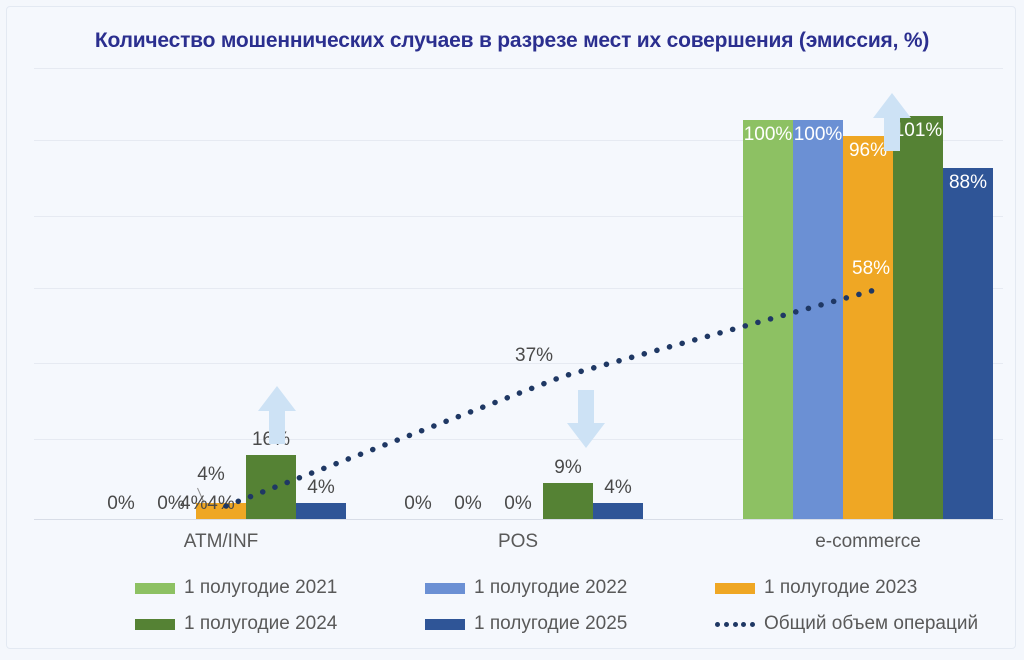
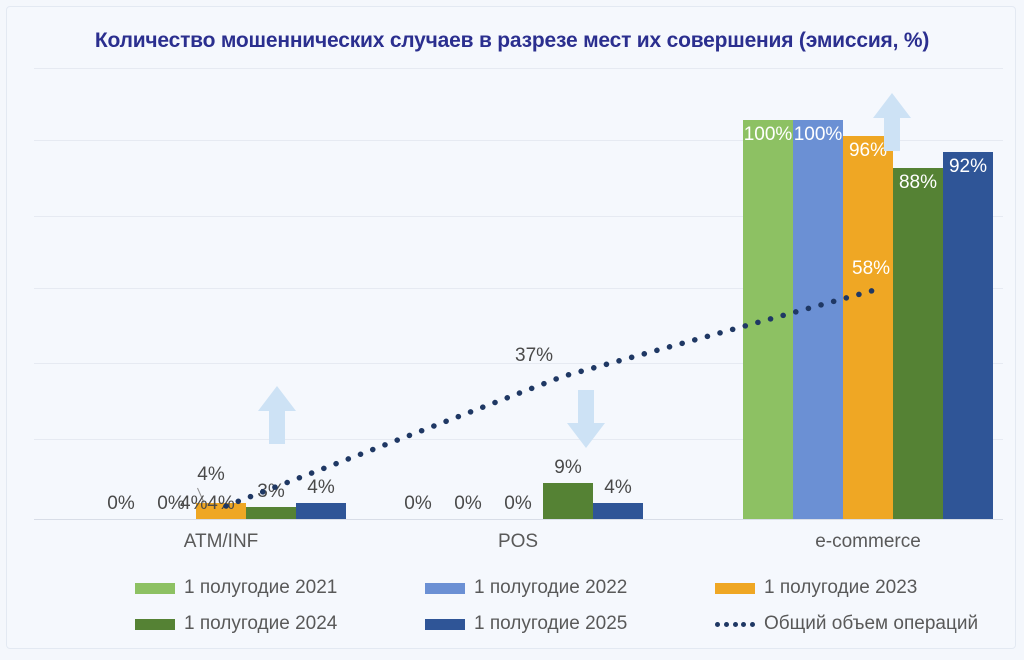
1 полугодие 2024/ATM/INF: 16% -> 3%
1 полугодие 2024/e-commerce: 101% -> 88%
1 полугодие 2025/e-commerce: 88% -> 92%
